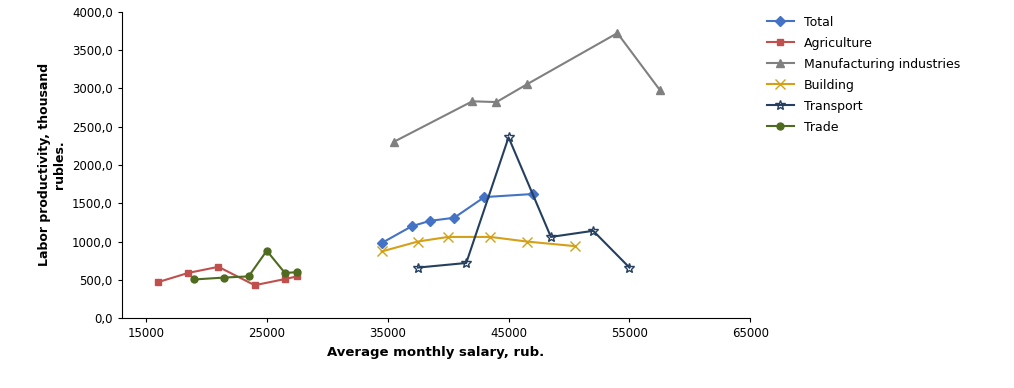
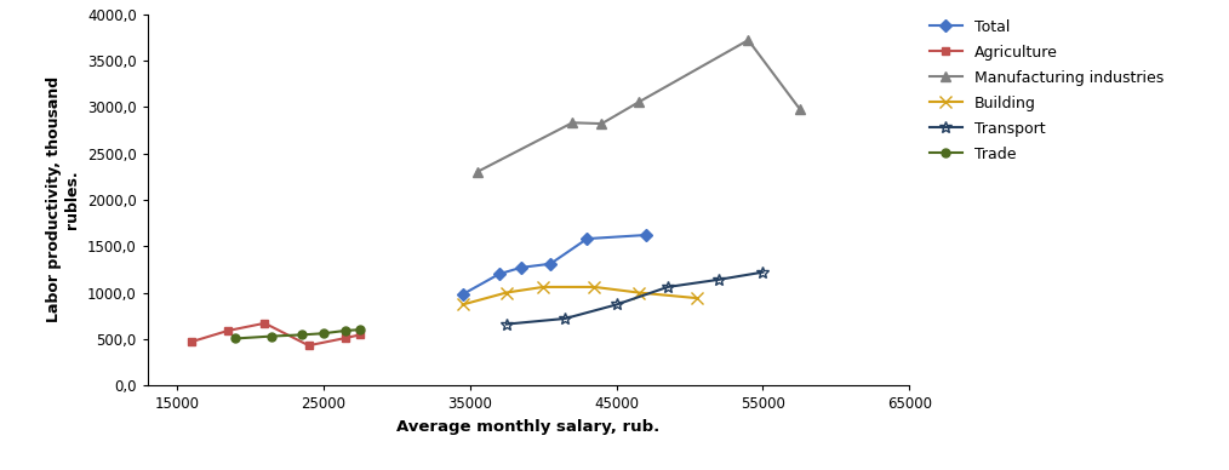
Trade/25000: 880 -> 560
Transport/45000: 2360 -> 870
Transport/55000: 660 -> 1220
